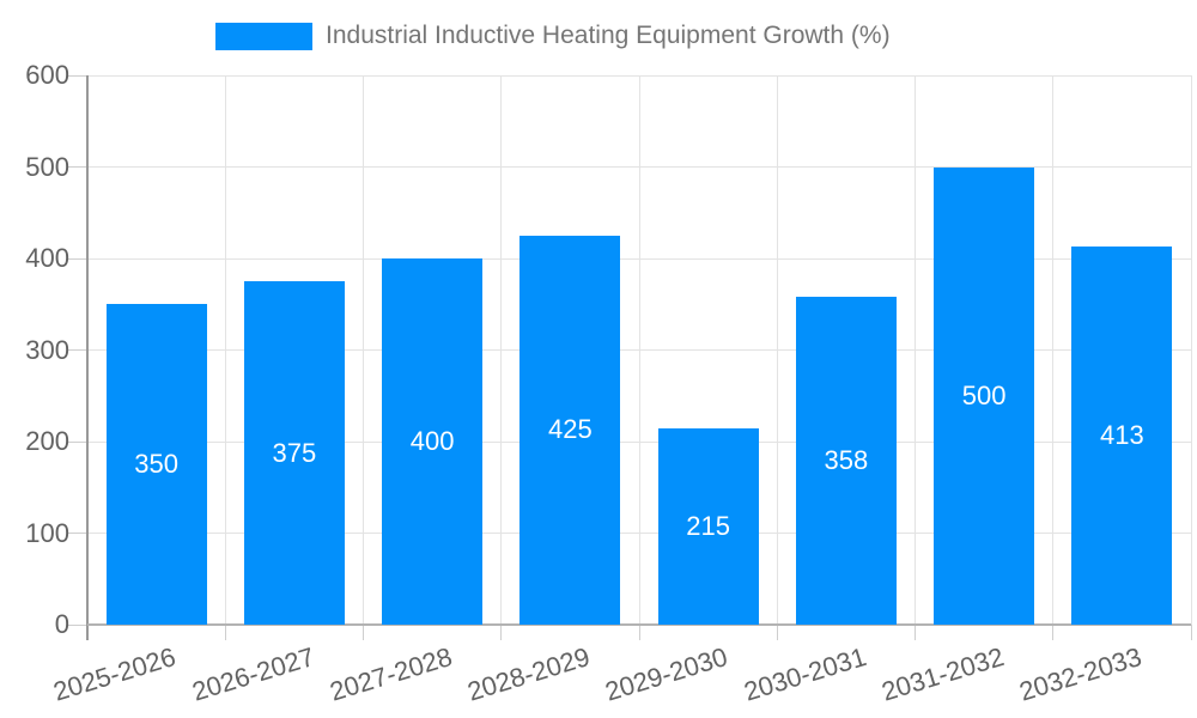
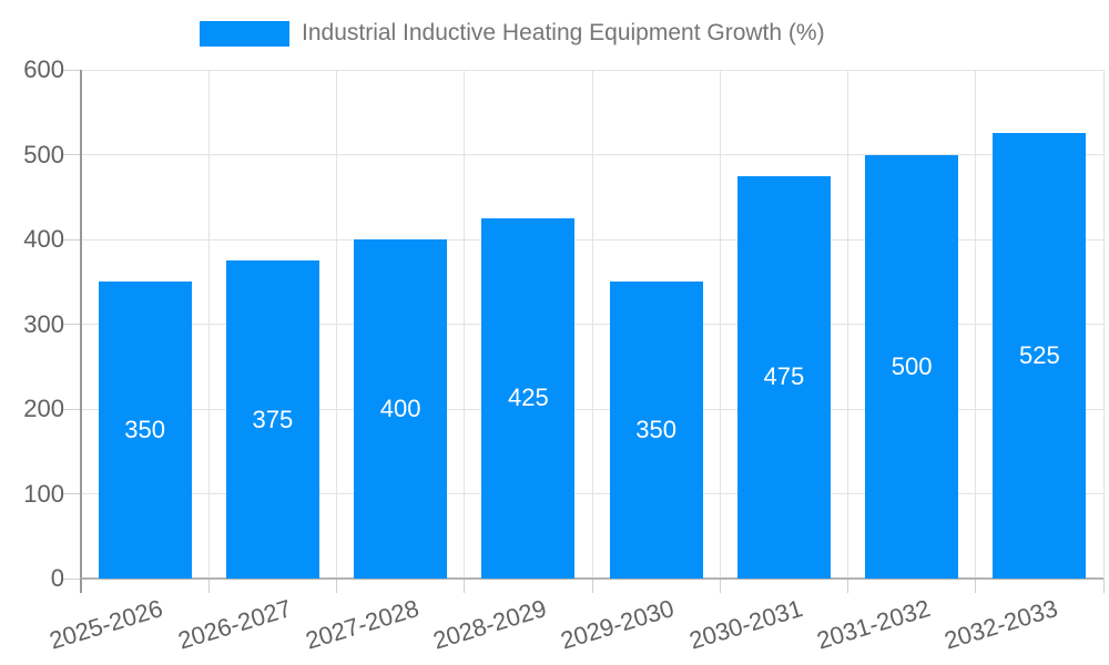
2029-2030: 215 -> 350
2030-2031: 358 -> 475
2032-2033: 413 -> 525
